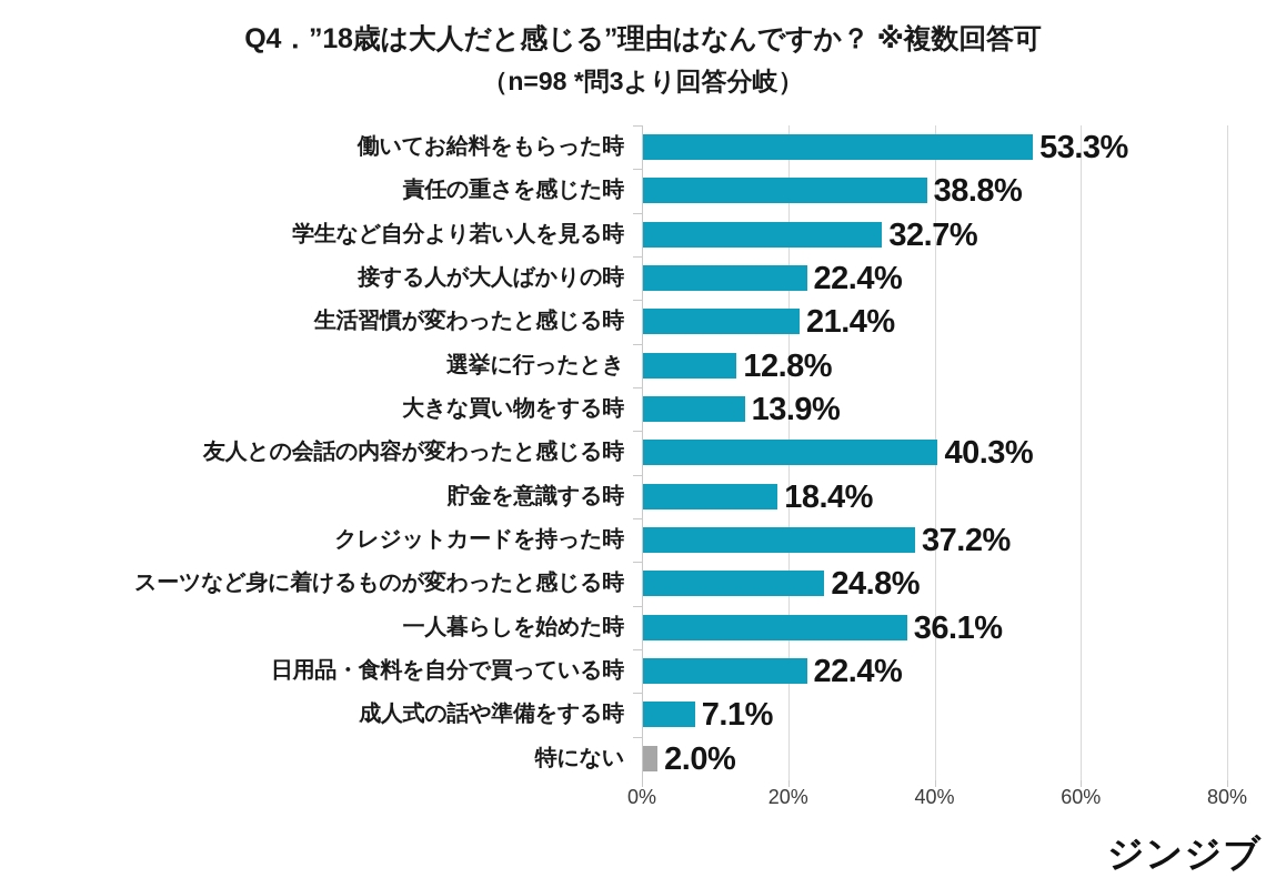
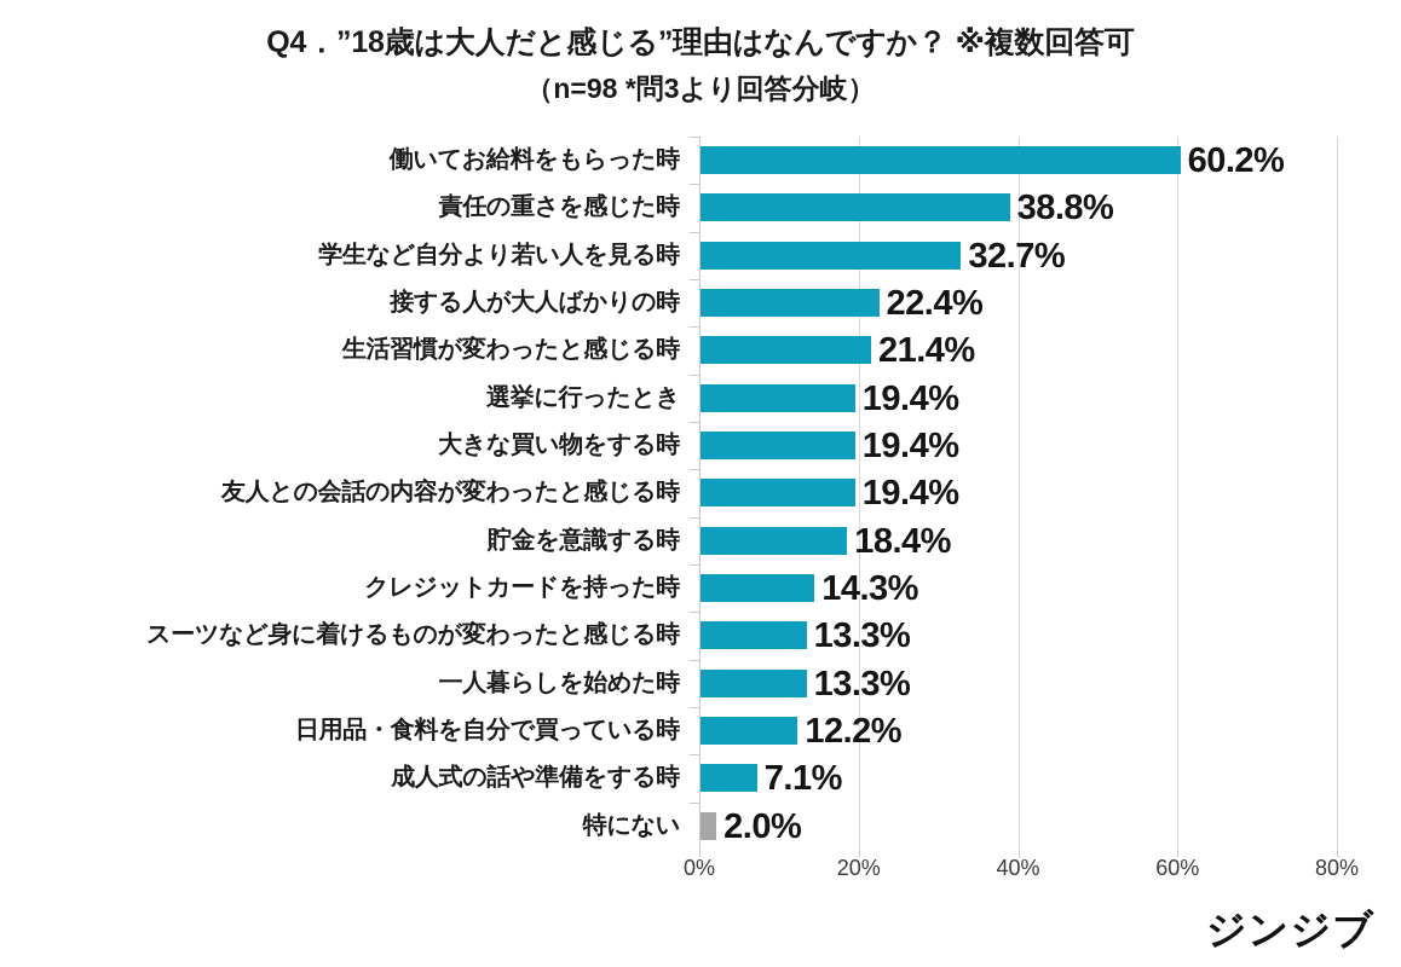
働いてお給料をもらった時: 53.3% -> 60.2%
選挙に行ったとき: 12.8% -> 19.4%
大きな買い物をする時: 13.9% -> 19.4%
友人との会話の内容が変わったと感じる時: 40.3% -> 19.4%
クレジットカードを持った時: 37.2% -> 14.3%
スーツなど身に着けるものが変わったと感じる時: 24.8% -> 13.3%
一人暮らしを始めた時: 36.1% -> 13.3%
日用品・食料を自分で買っている時: 22.4% -> 12.2%
